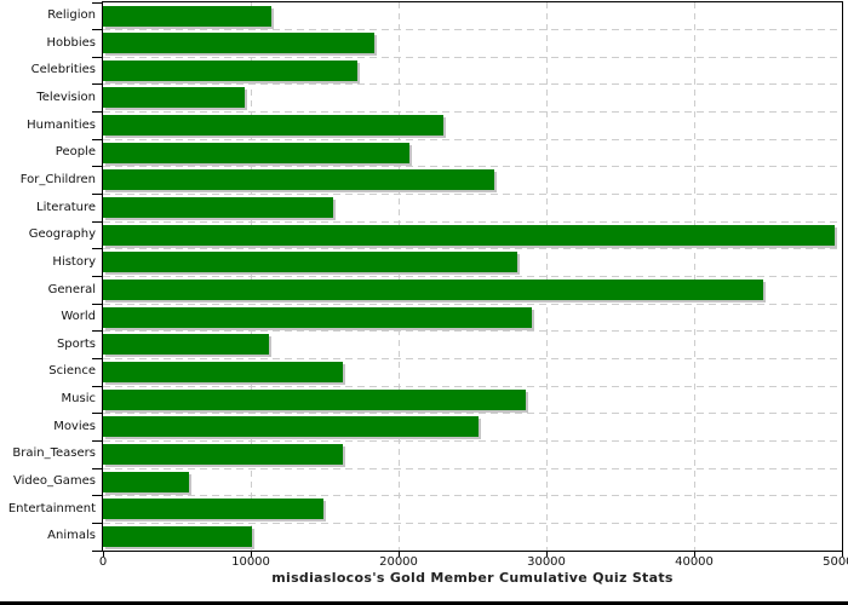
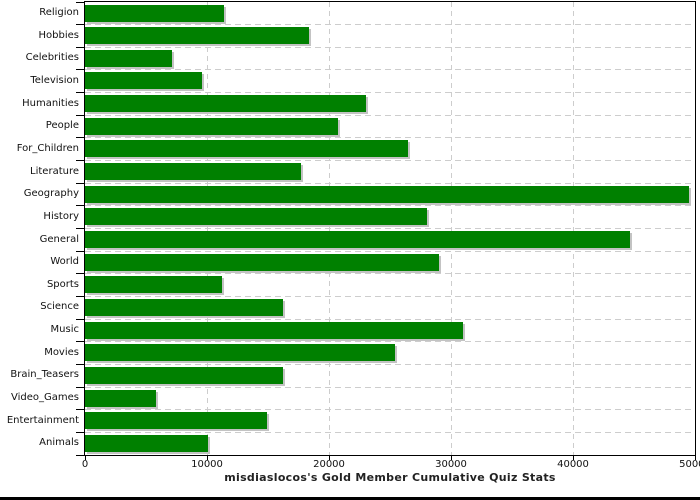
Celebrities: 17200 -> 7100
Literature: 15600 -> 17700
Music: 28600 -> 31000
